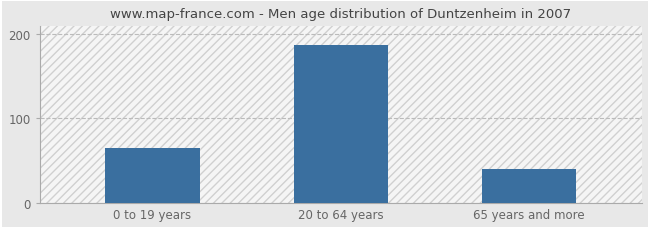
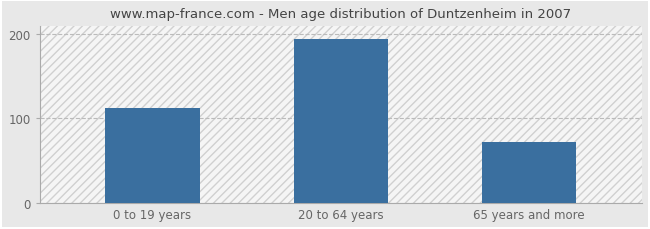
0 to 19 years: 65 -> 112
20 to 64 years: 187 -> 194
65 years and more: 40 -> 72
